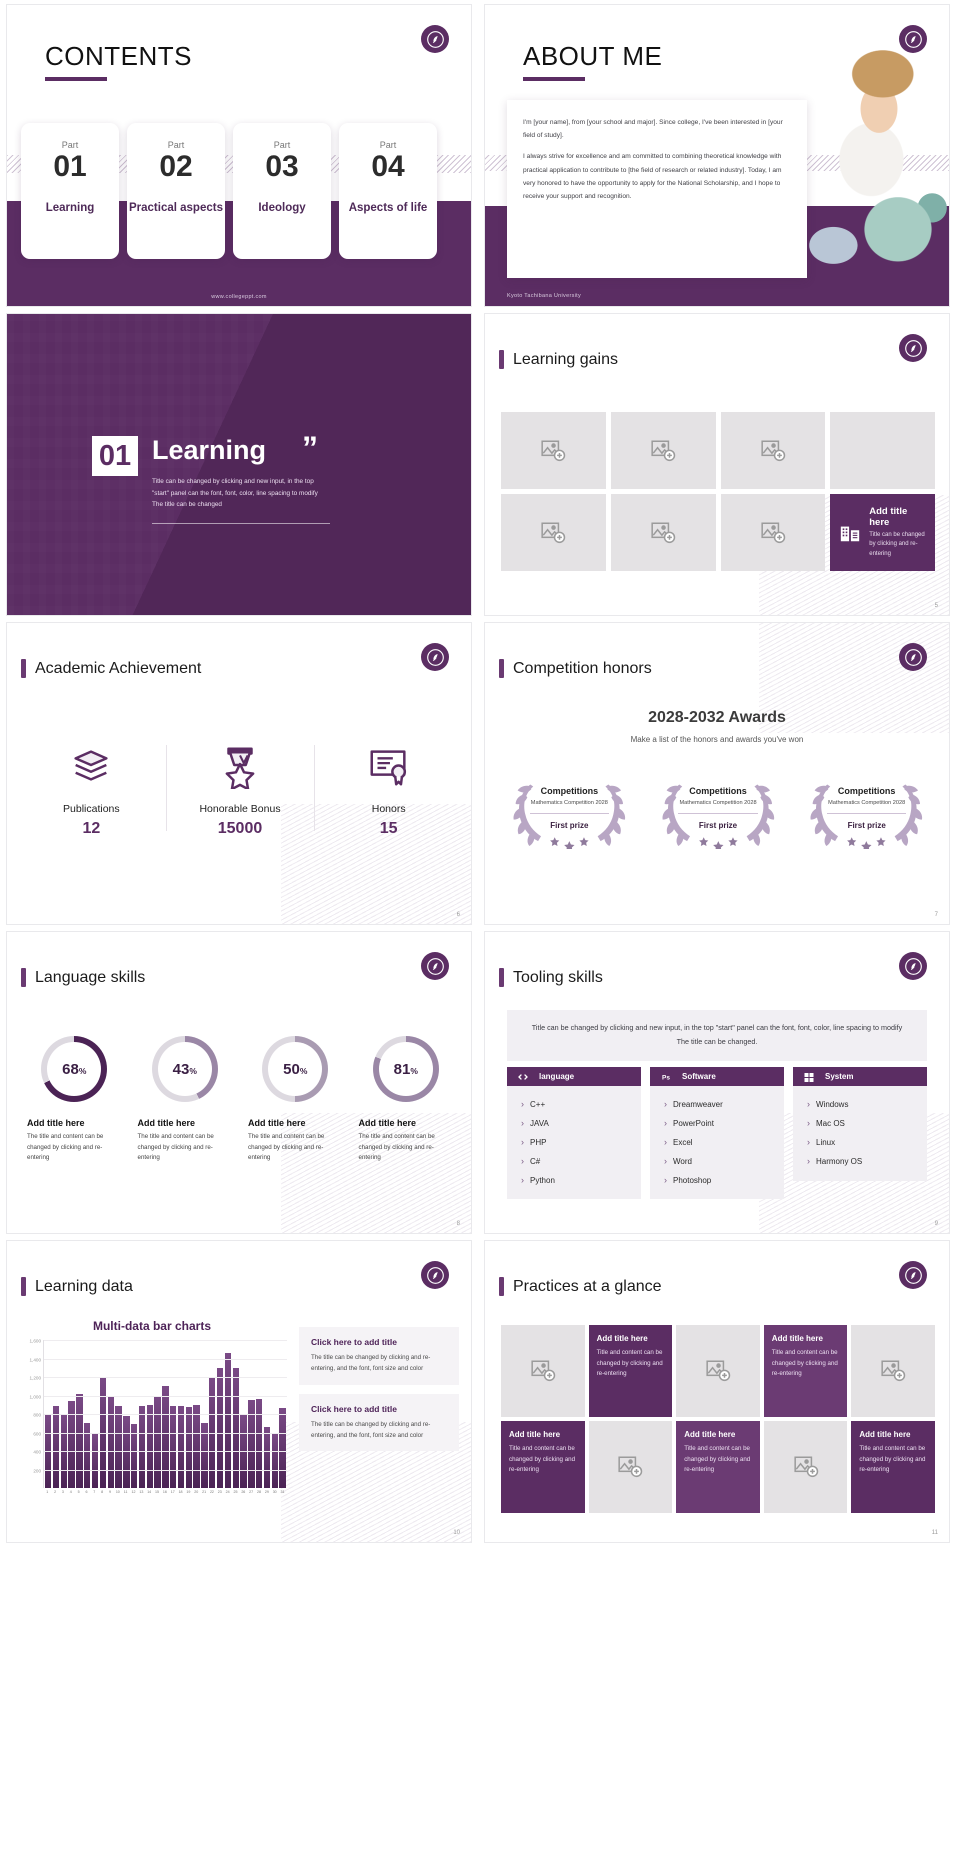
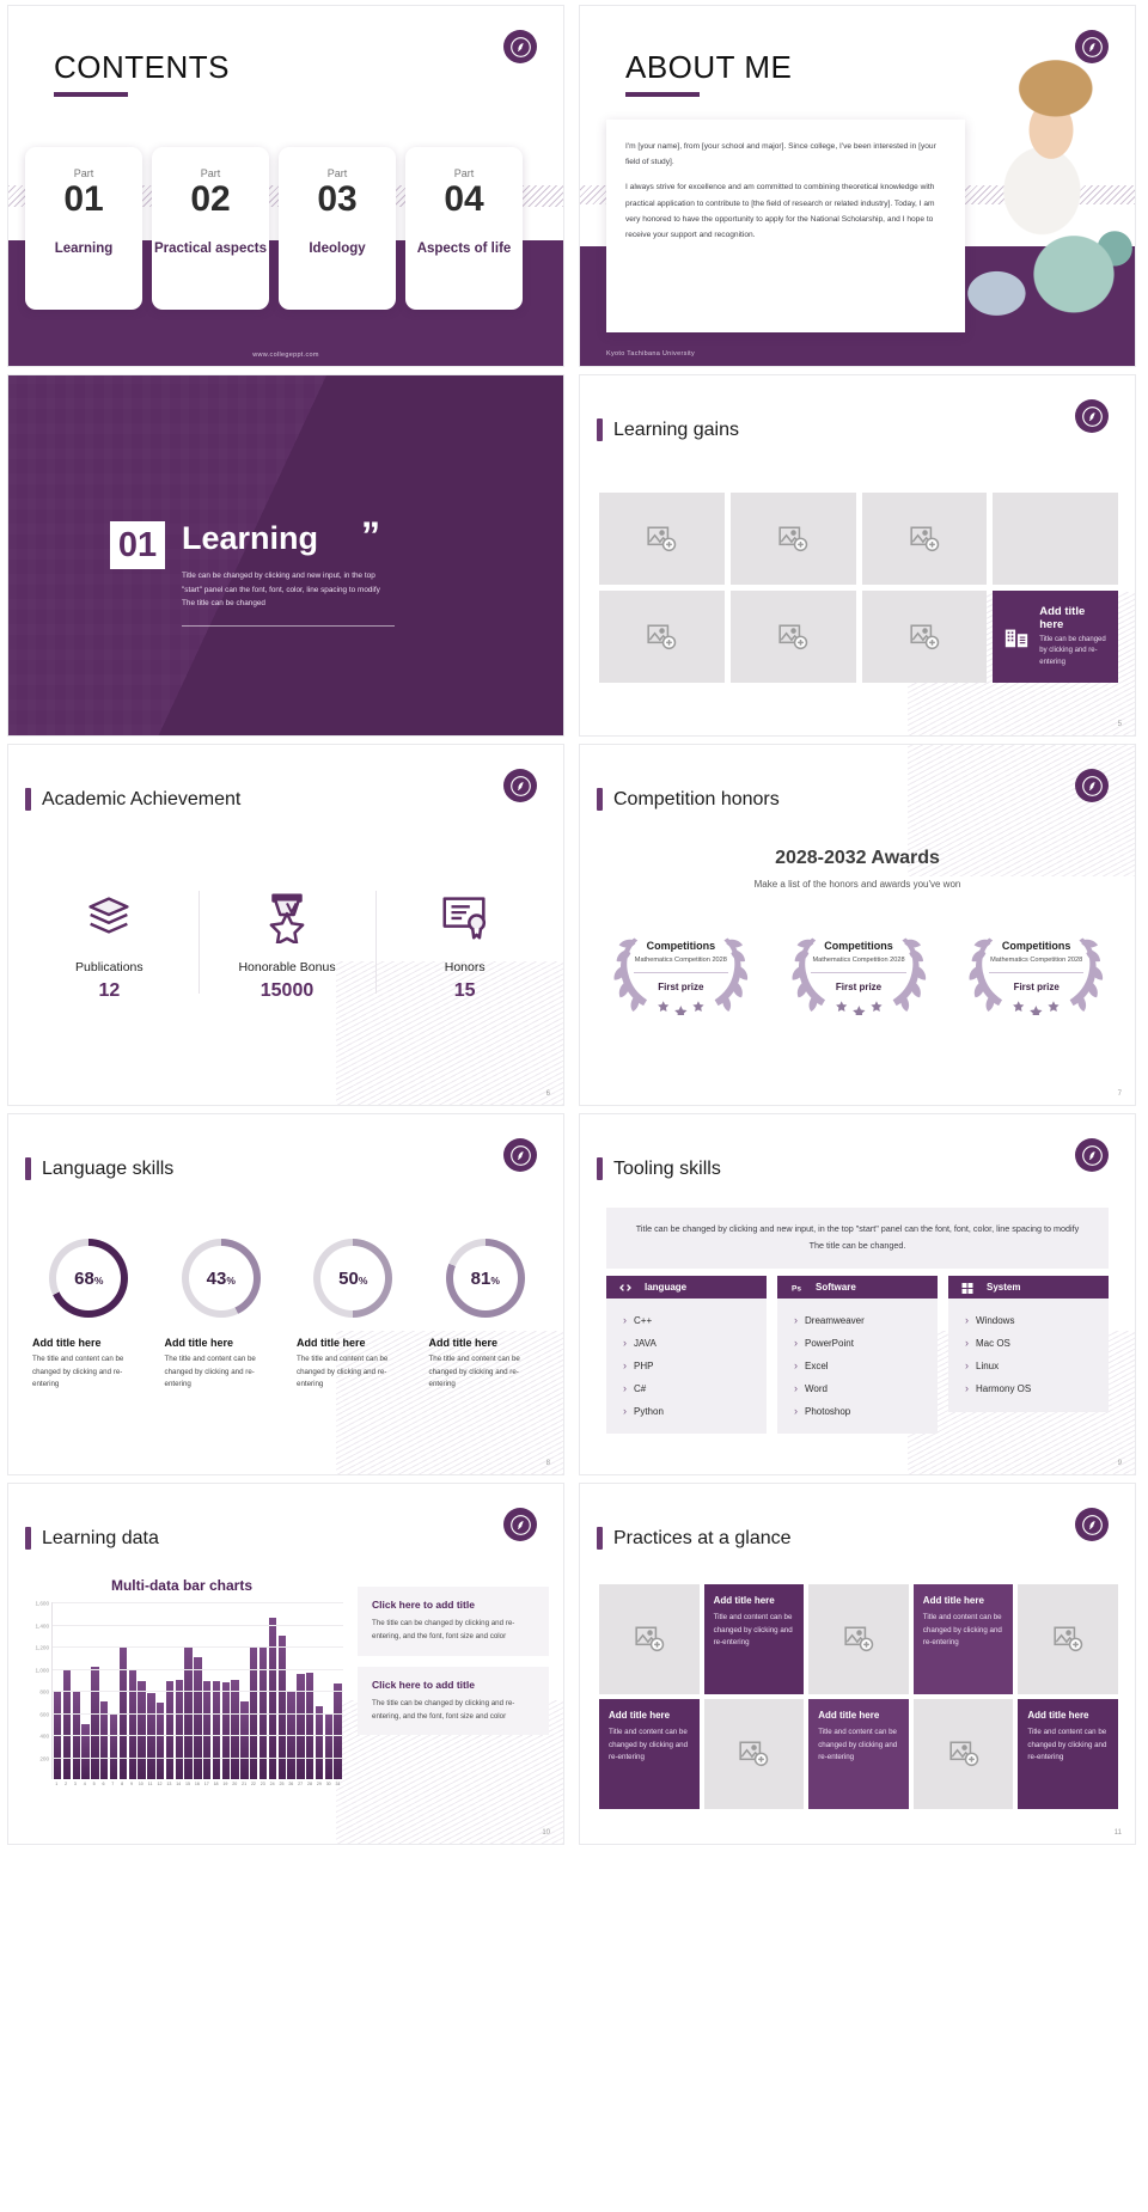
2: 900 -> 1000
4: 900 -> 500
15: 1000 -> 1200
23: 1300 -> 1200
